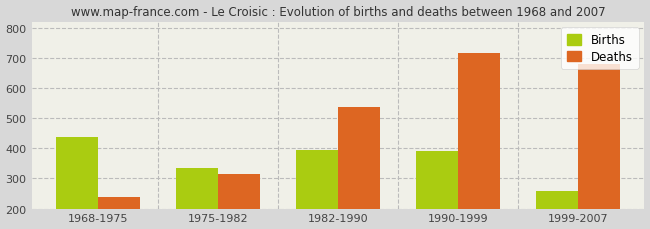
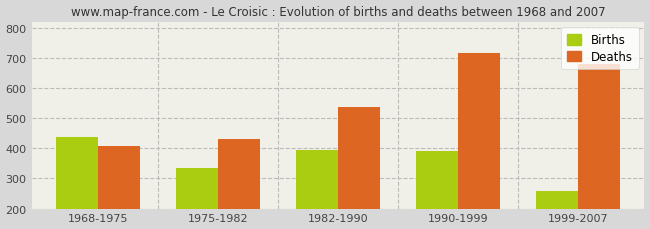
Deaths/1968-1975: 240 -> 408
Deaths/1975-1982: 315 -> 430
